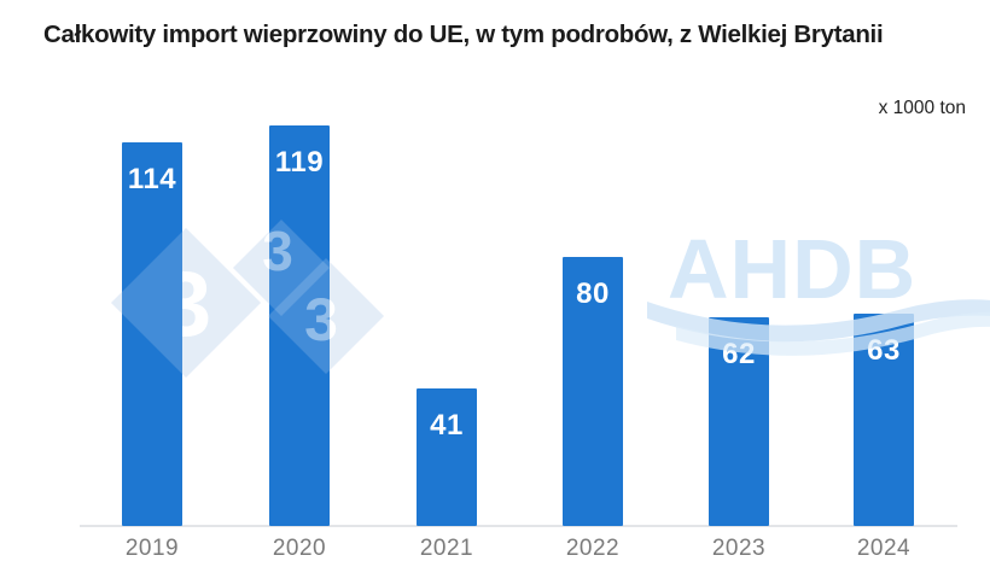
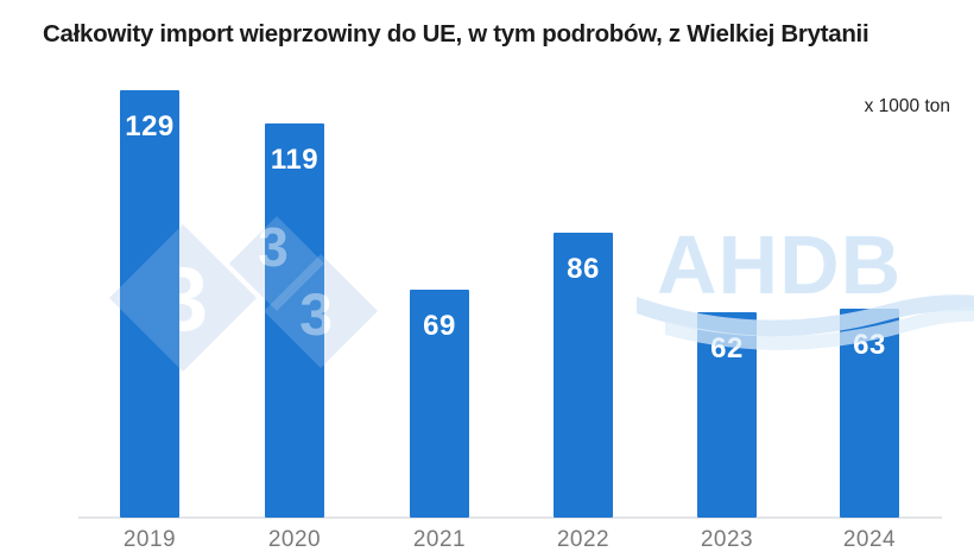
2019: 114 -> 129
2021: 41 -> 69
2022: 80 -> 86
